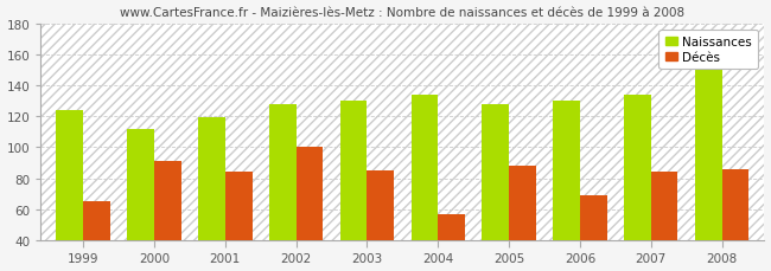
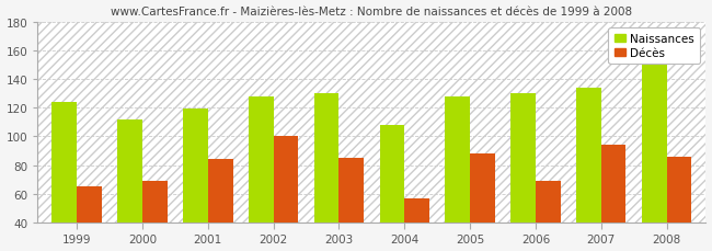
Décès/2000: 91 -> 69
Naissances/2004: 134 -> 108
Décès/2007: 84 -> 94
